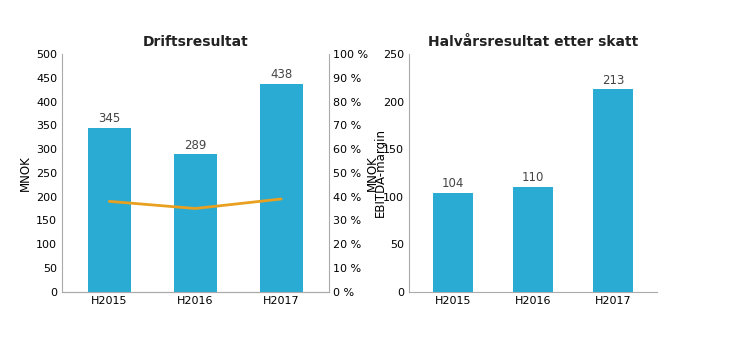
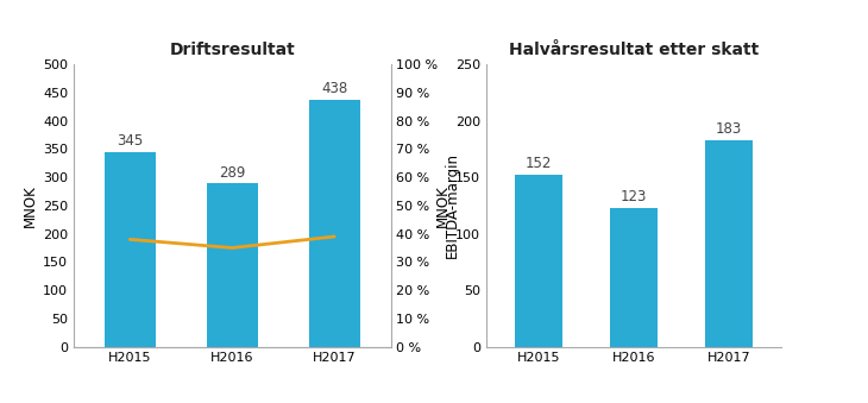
Halvårsresultat etter skatt/H2015: 104 -> 152
Halvårsresultat etter skatt/H2016: 110 -> 123
Halvårsresultat etter skatt/H2017: 213 -> 183
